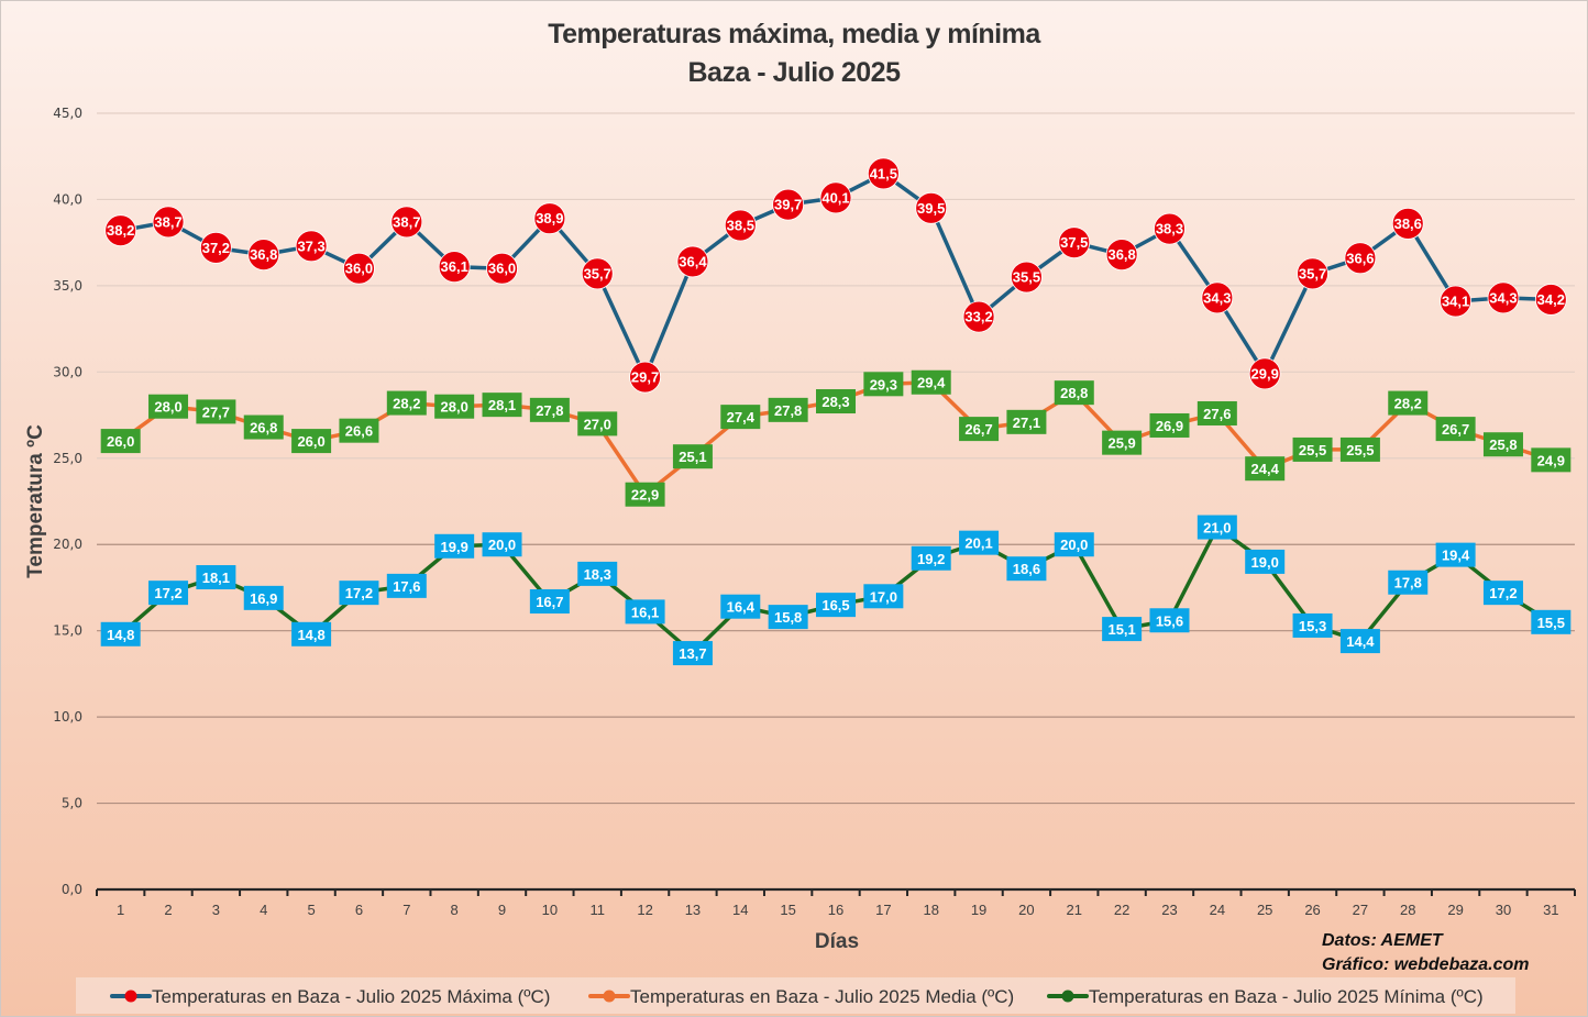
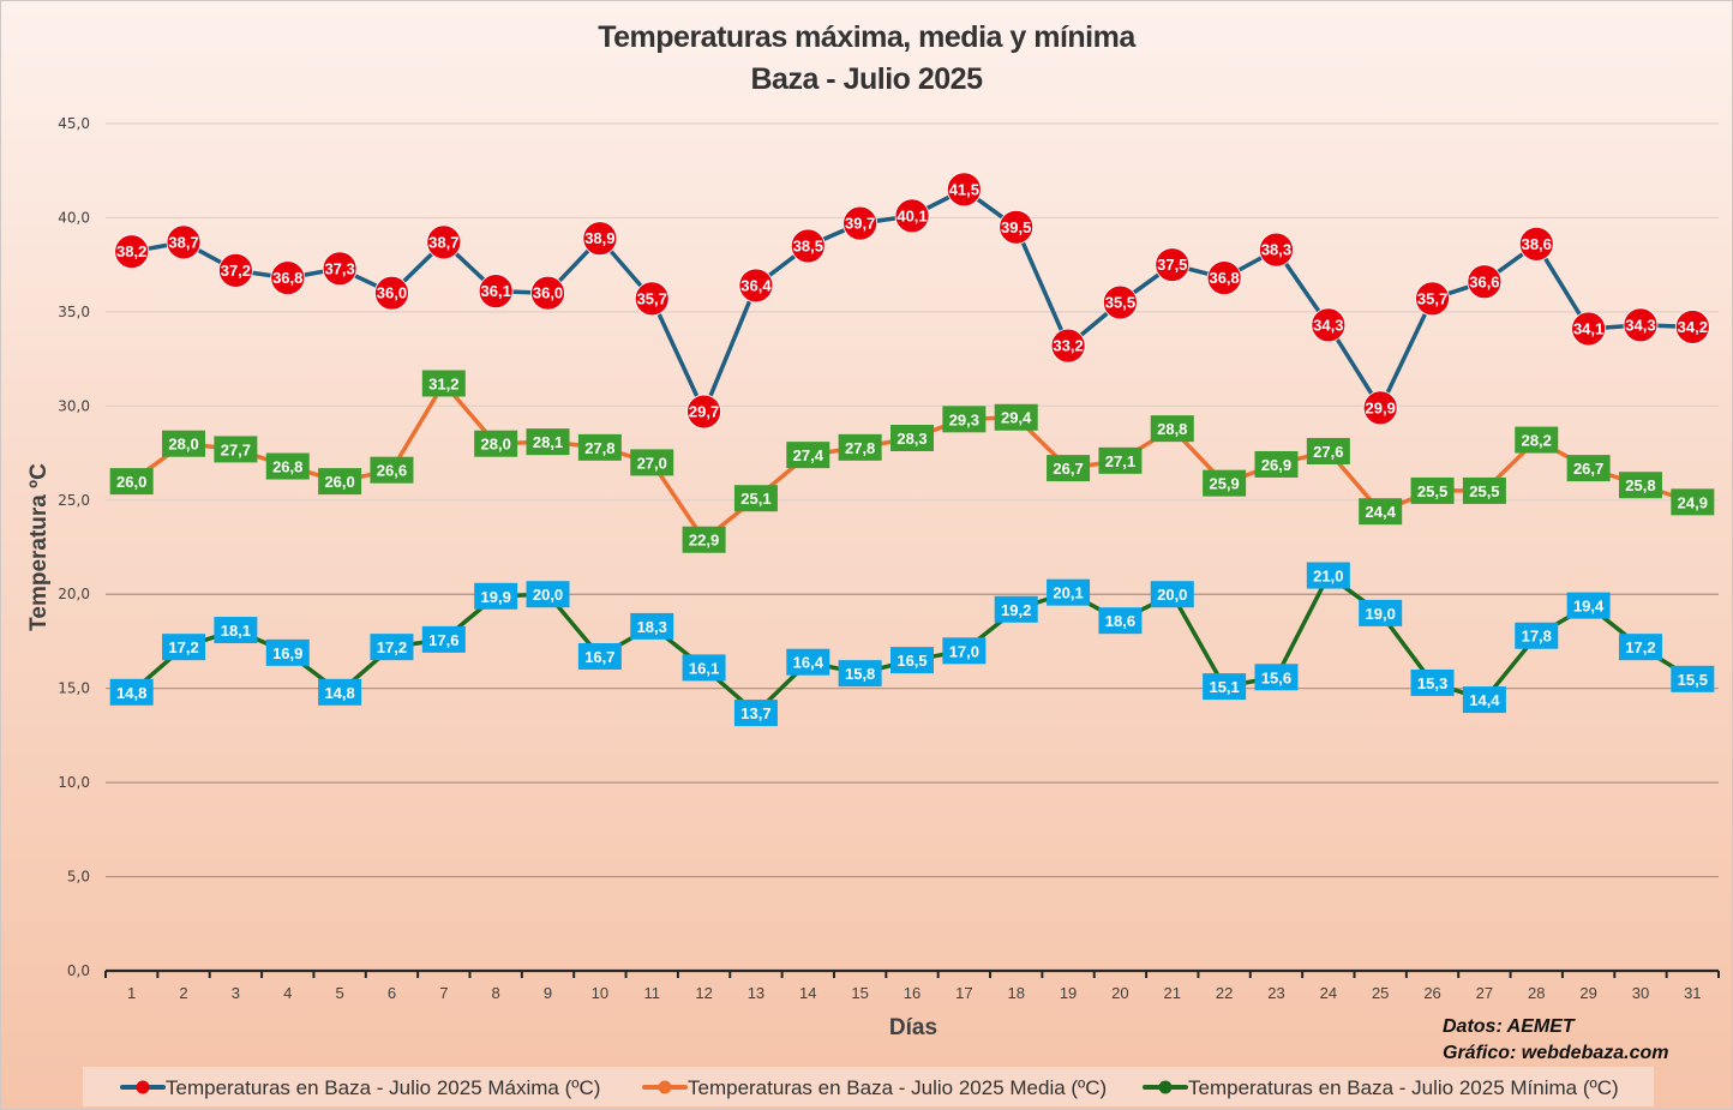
Temperaturas en Baza - Julio 2025 Media (ºC)/7: 28,2 -> 31,2
